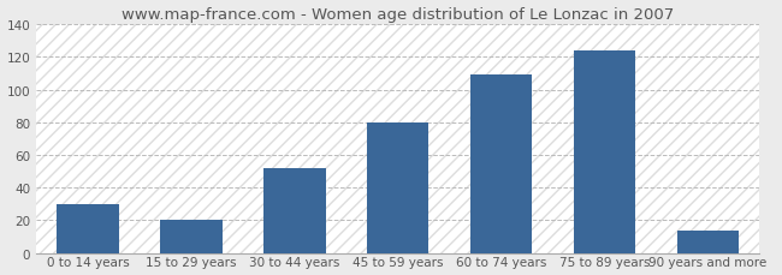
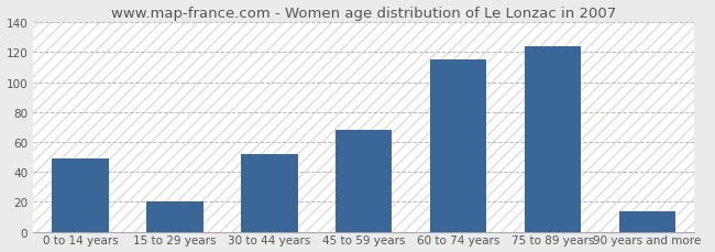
0 to 14 years: 30 -> 49
45 to 59 years: 80 -> 68
60 to 74 years: 109 -> 115
